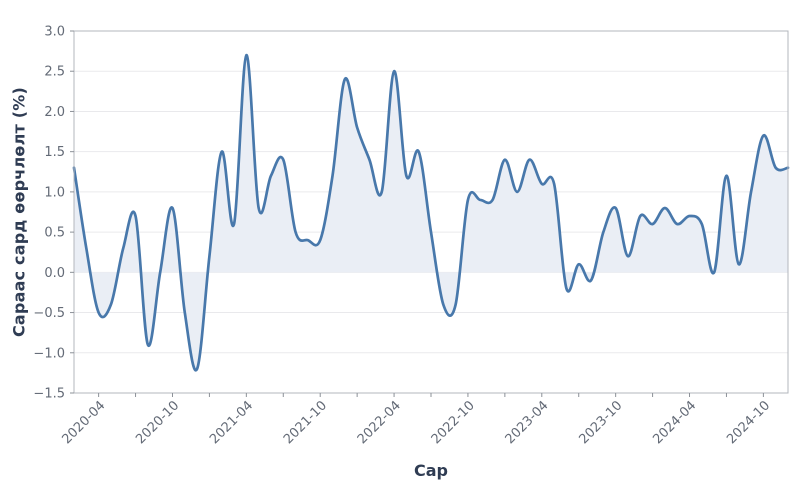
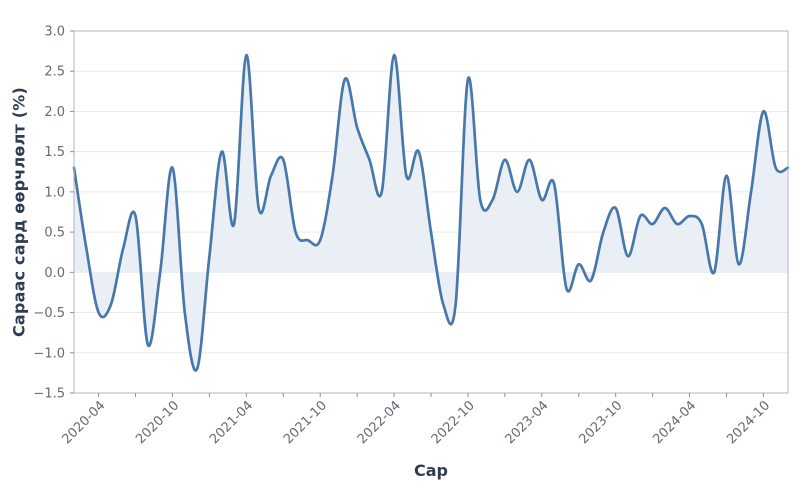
2020-10: 0.8 -> 1.3
2022-04: 2.5 -> 2.7
2022-10: 0.9 -> 2.4
2023-04: 1.1 -> 0.9
2024-10: 1.7 -> 2.0
